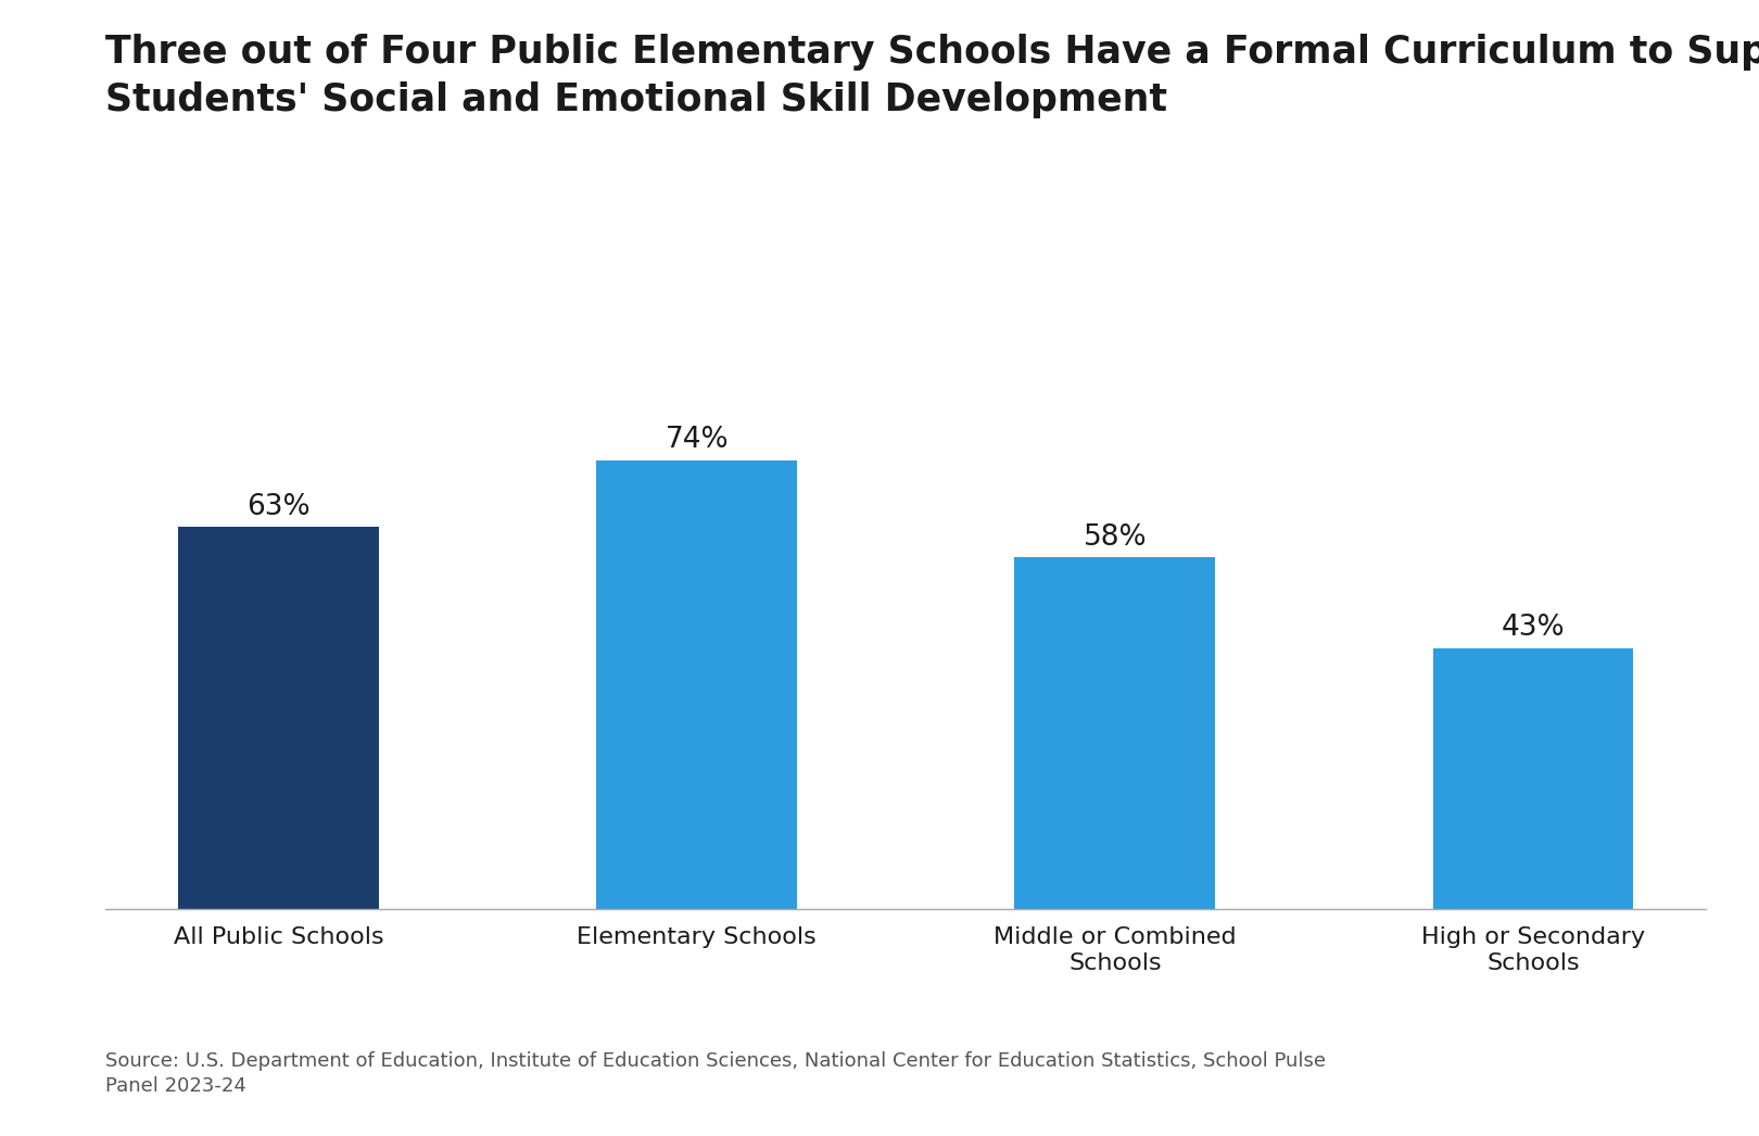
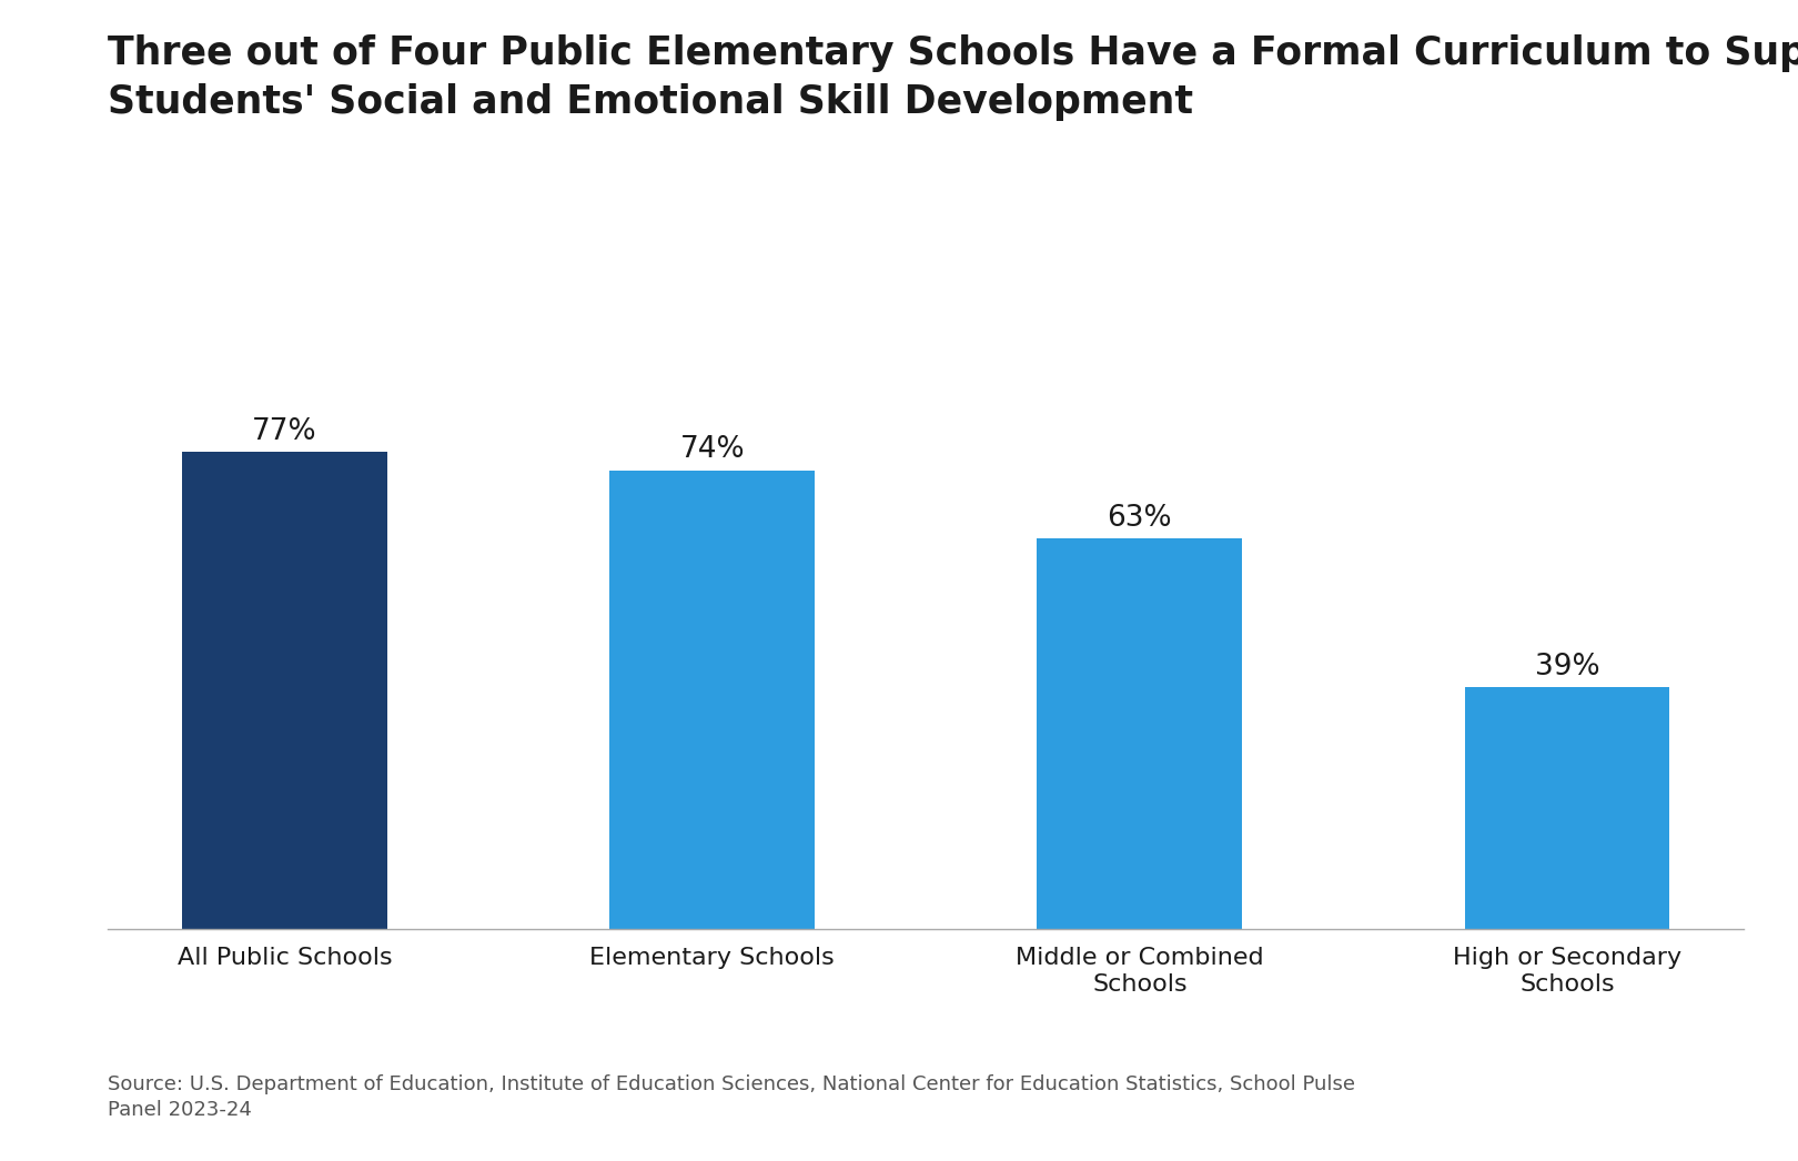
All Public Schools: 63% -> 77%
Middle or Combined Schools: 58% -> 63%
High or Secondary Schools: 43% -> 39%
